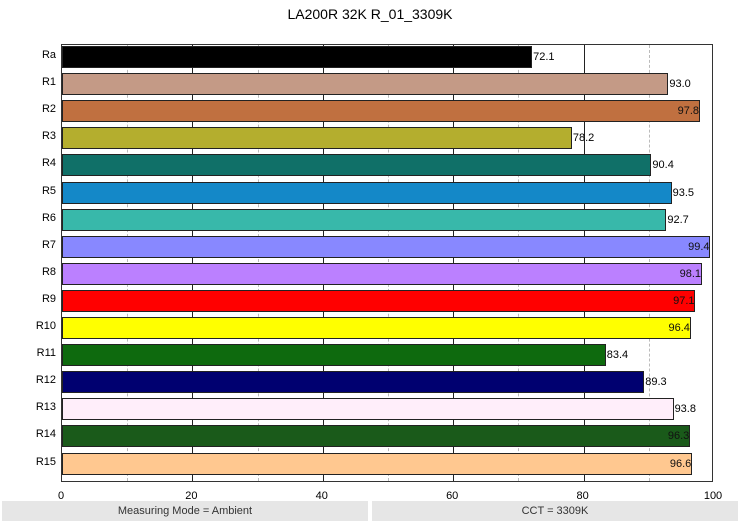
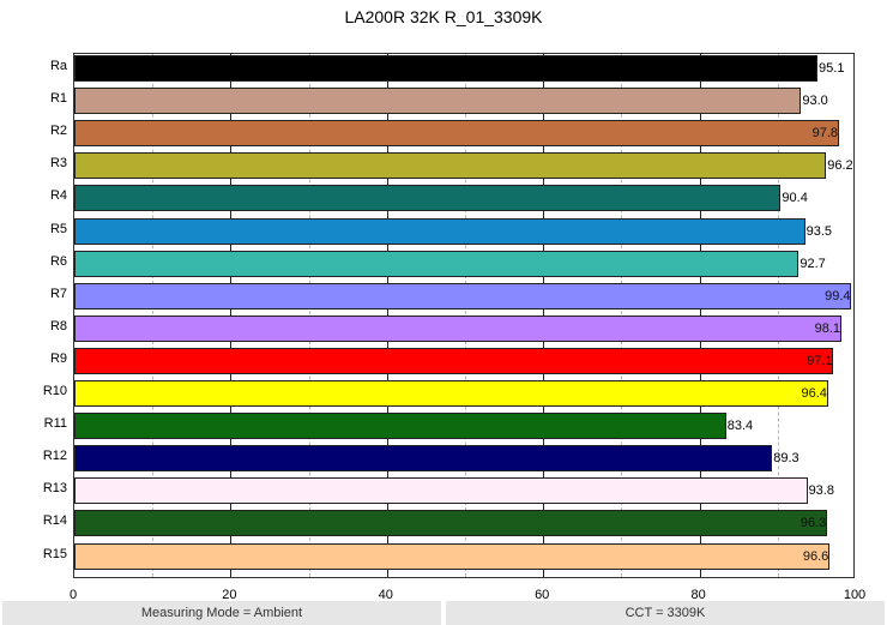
Ra: 72.1 -> 95.1
R3: 78.2 -> 96.2
